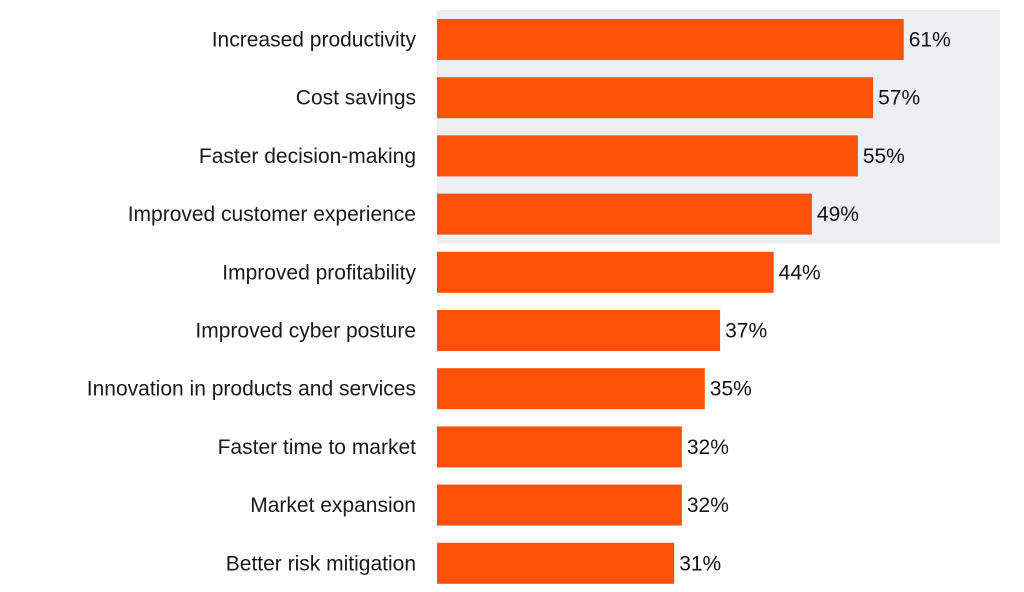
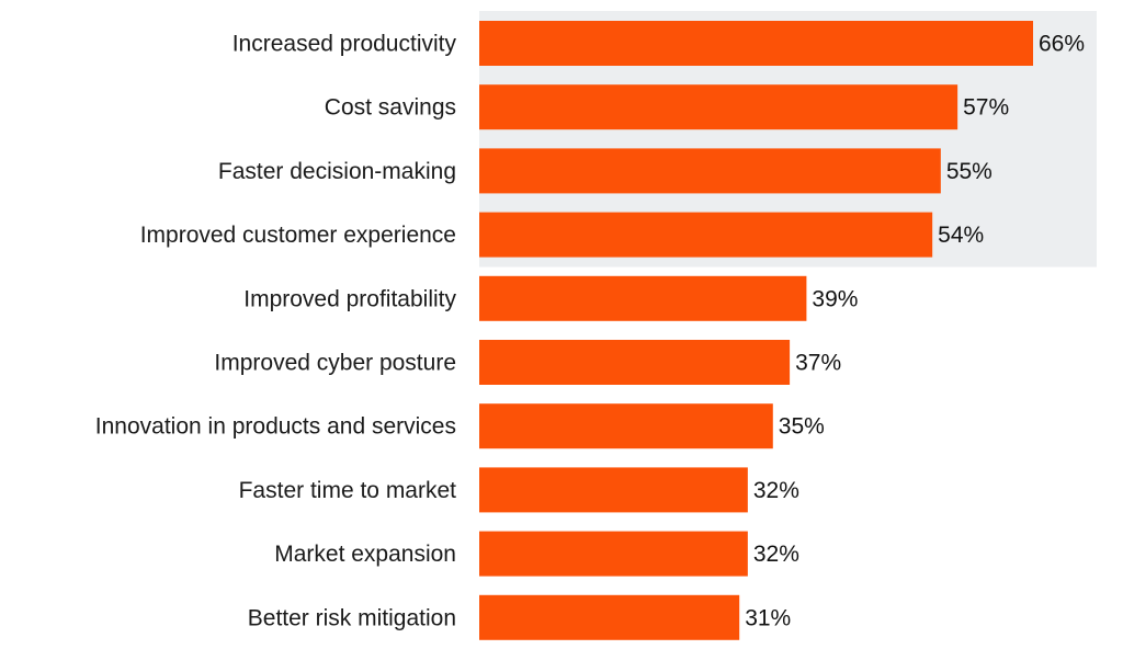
Increased productivity: 61% -> 66%
Improved customer experience: 49% -> 54%
Improved profitability: 44% -> 39%
